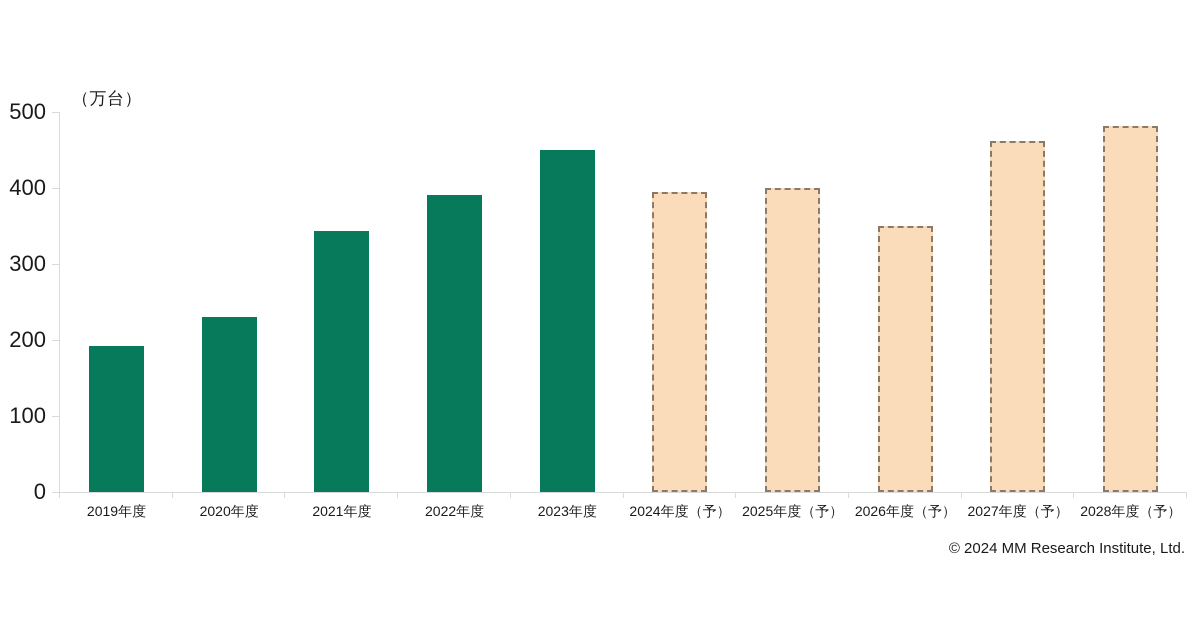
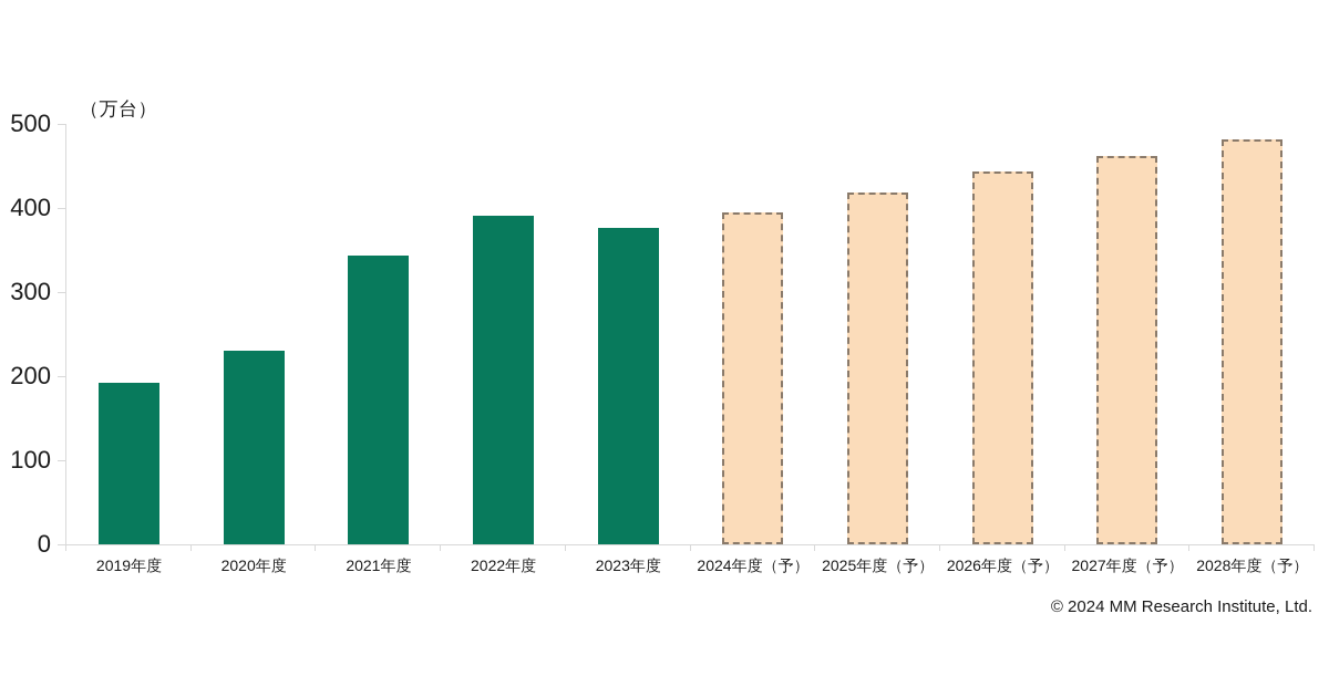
2023年度: 450 -> 380
2025年度（予）: 400 -> 420
2026年度（予）: 350 -> 440
